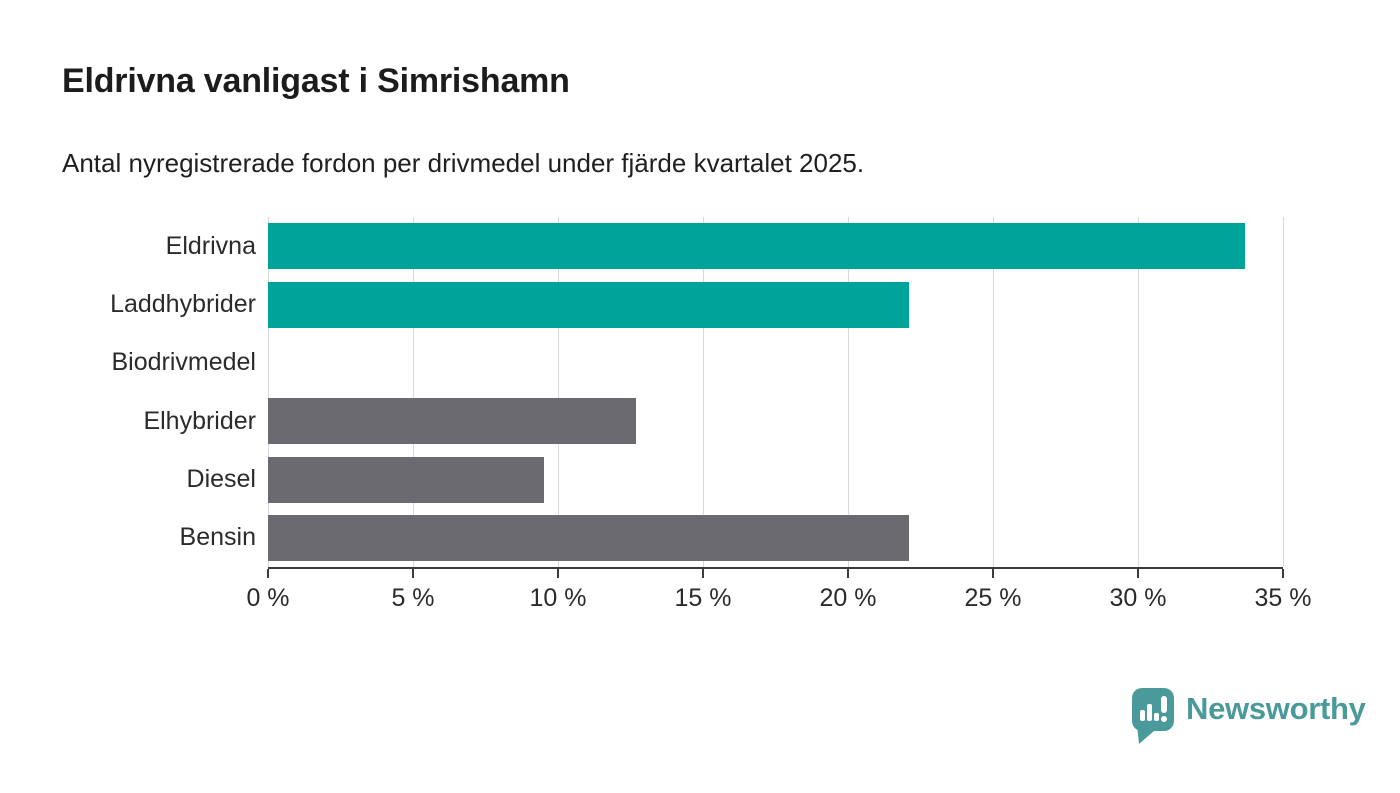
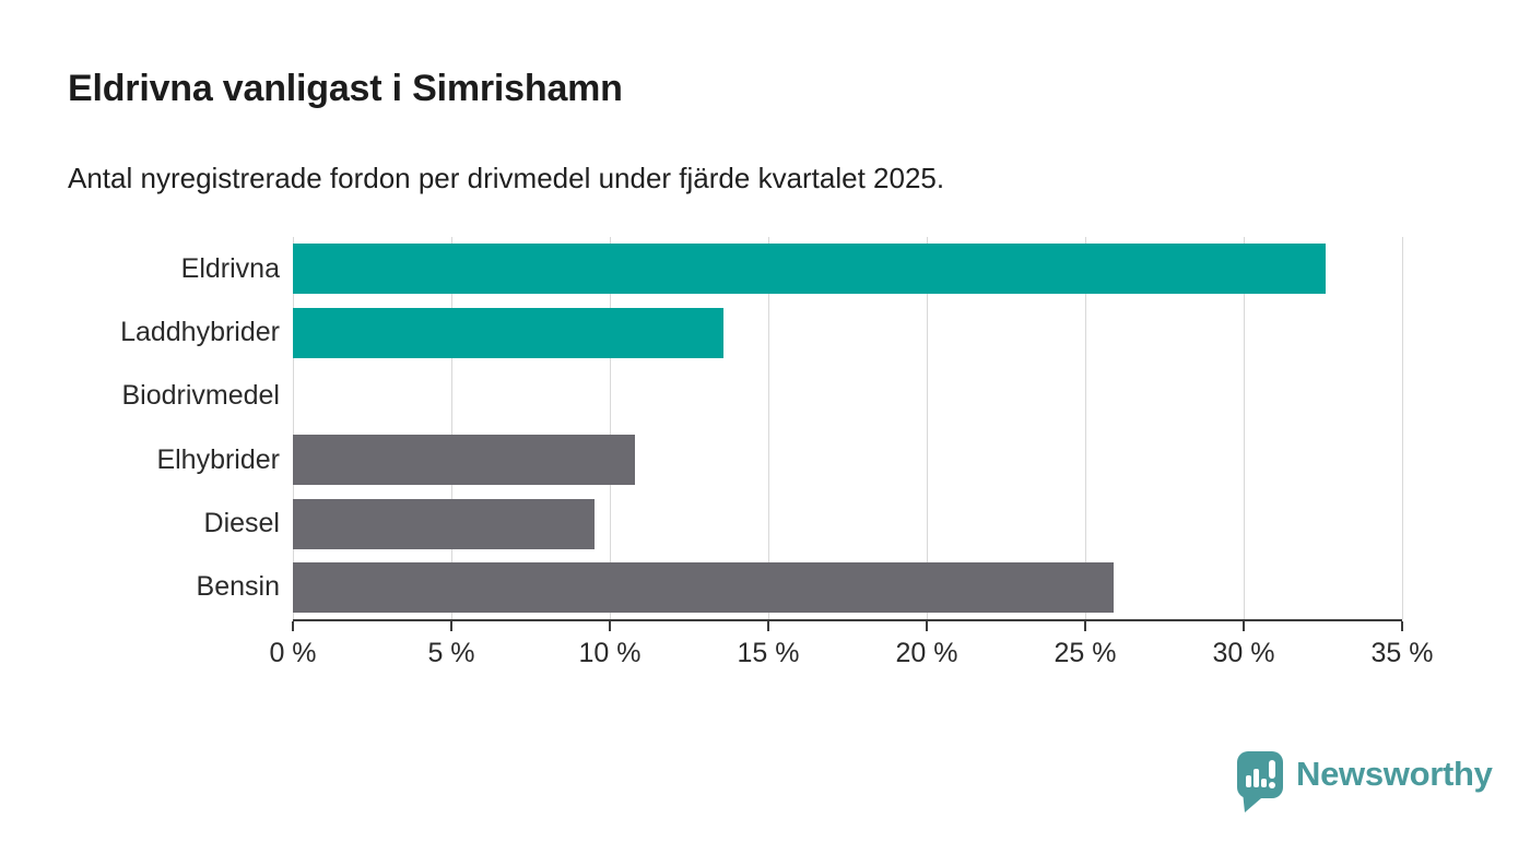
Eldrivna: 33.7% -> 32.6%
Laddhybrider: 22.1% -> 13.6%
Elhybrider: 12.7% -> 10.8%
Bensin: 22.1% -> 25.9%
